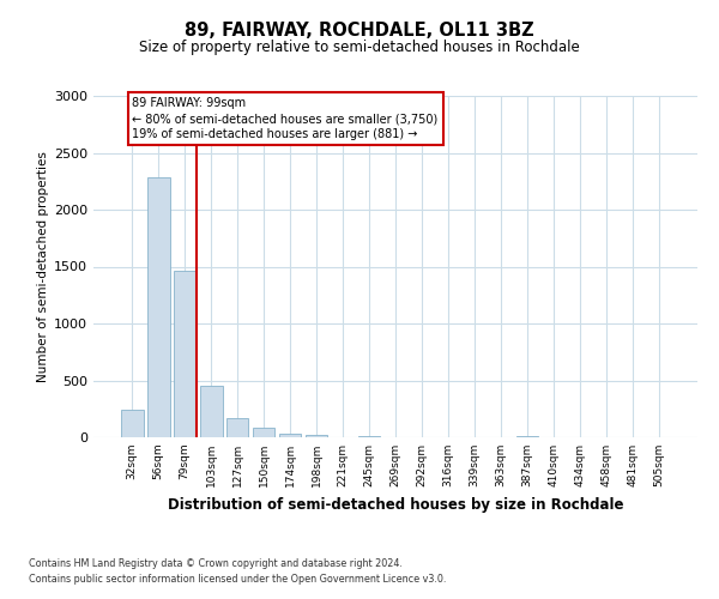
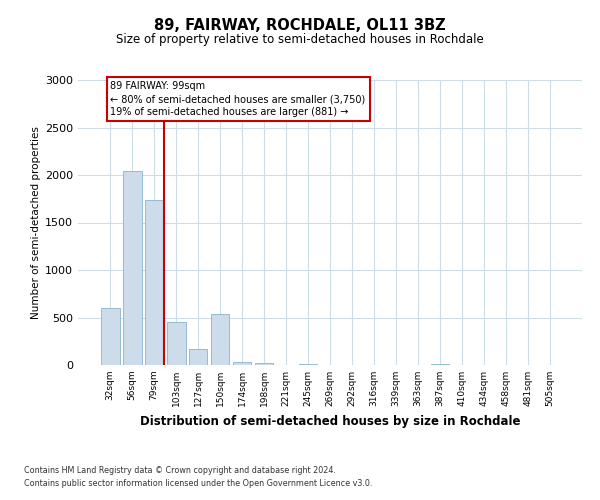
32sqm: 240 -> 600
56sqm: 2280 -> 2040
79sqm: 1460 -> 1740
150sqm: 80 -> 540
